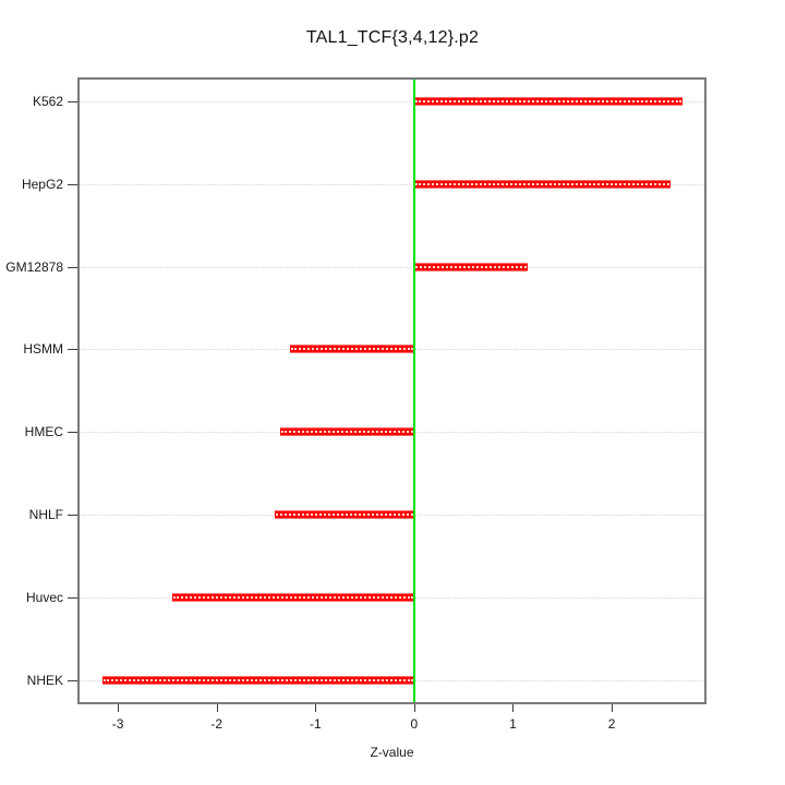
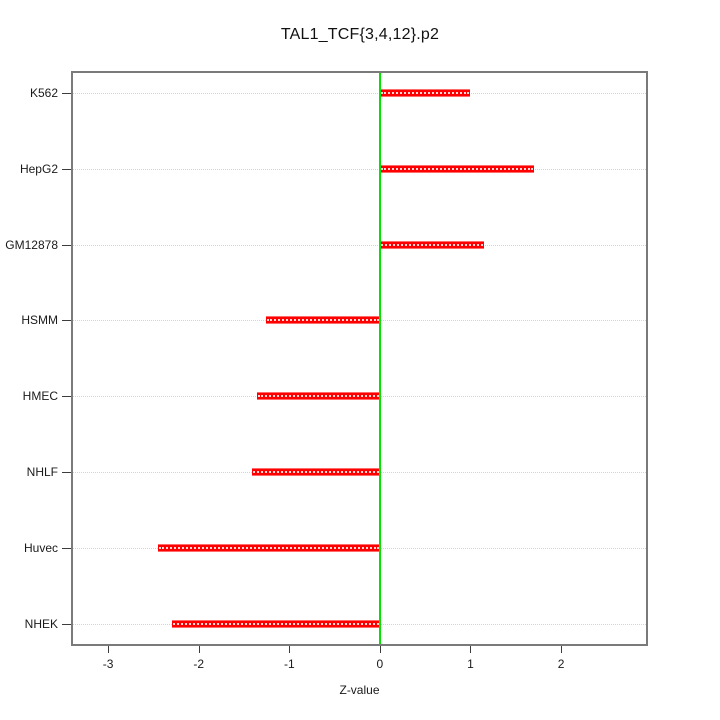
K562: 2.7 -> 1.0
HepG2: 2.6 -> 1.7
NHEK: -3.2 -> -2.3
